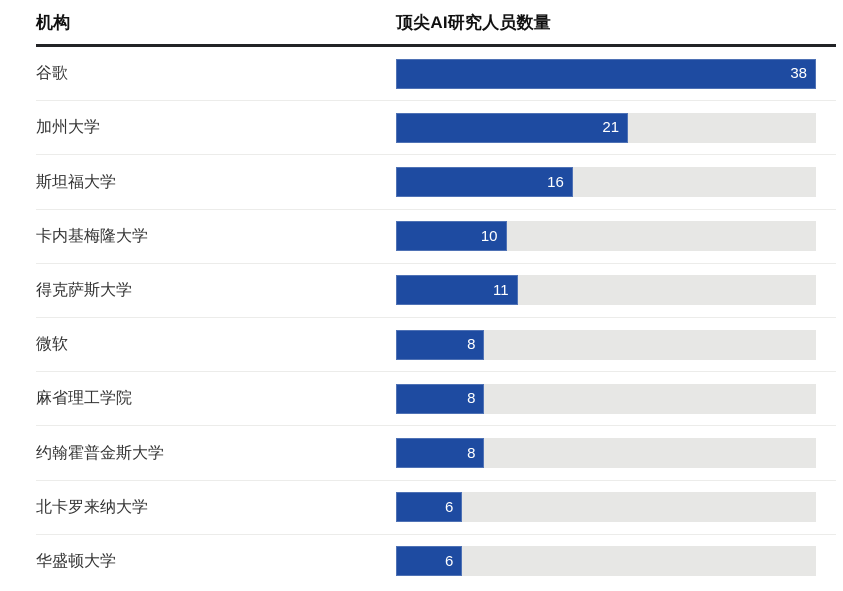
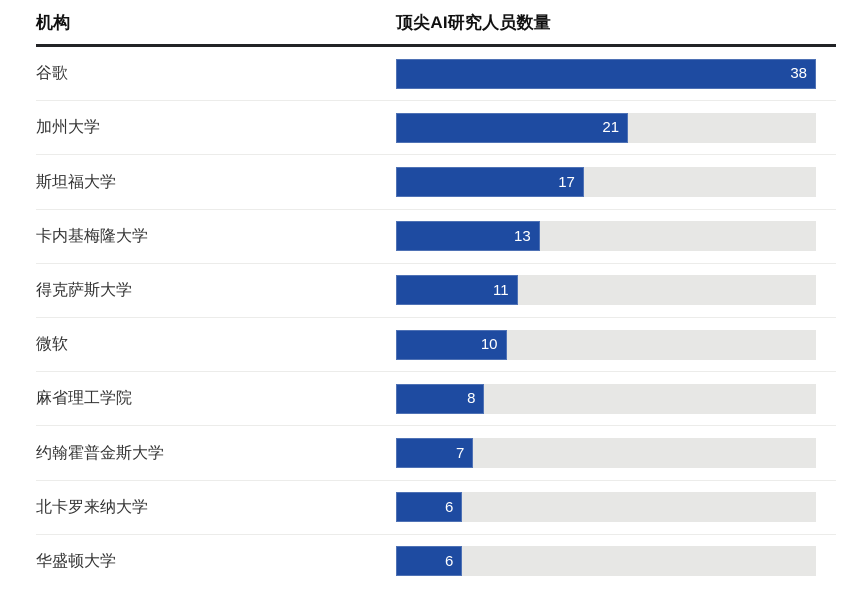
斯坦福大学: 16 -> 17
卡内基梅隆大学: 10 -> 13
微软: 8 -> 10
约翰霍普金斯大学: 8 -> 7
